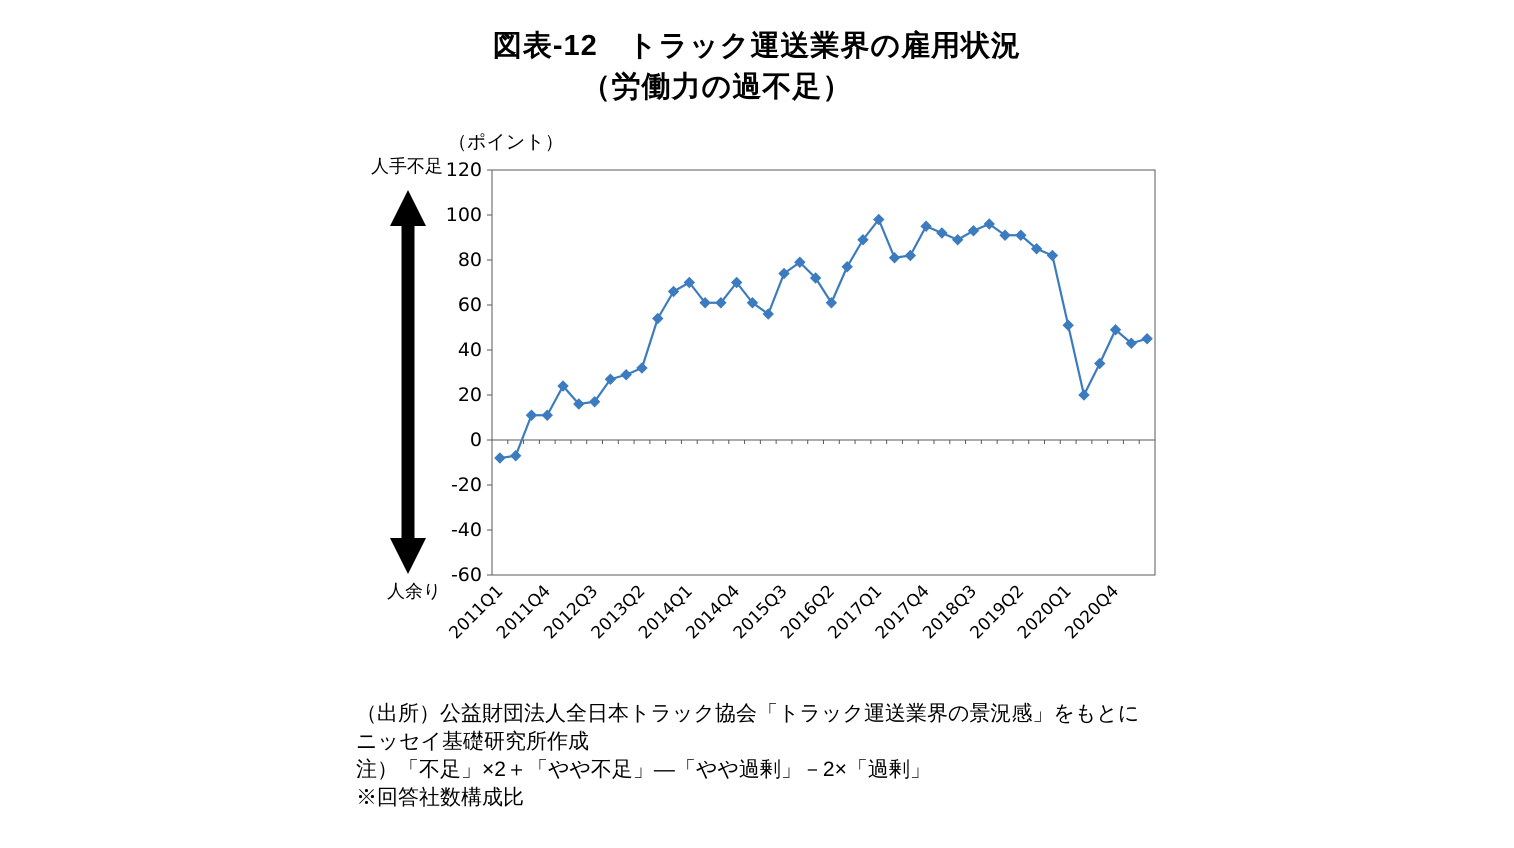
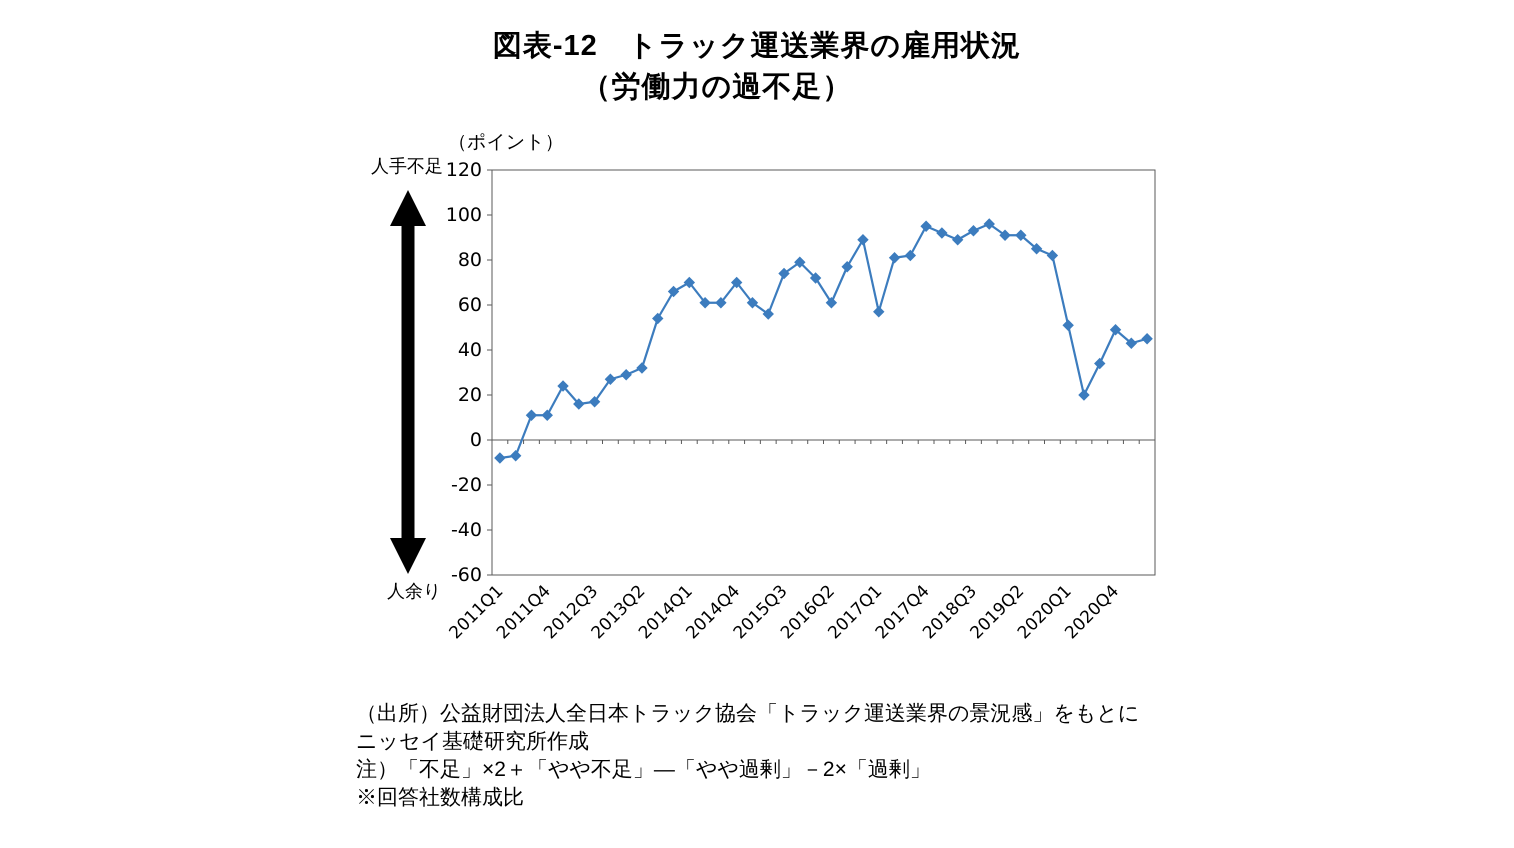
2017Q1: 98 -> 57
